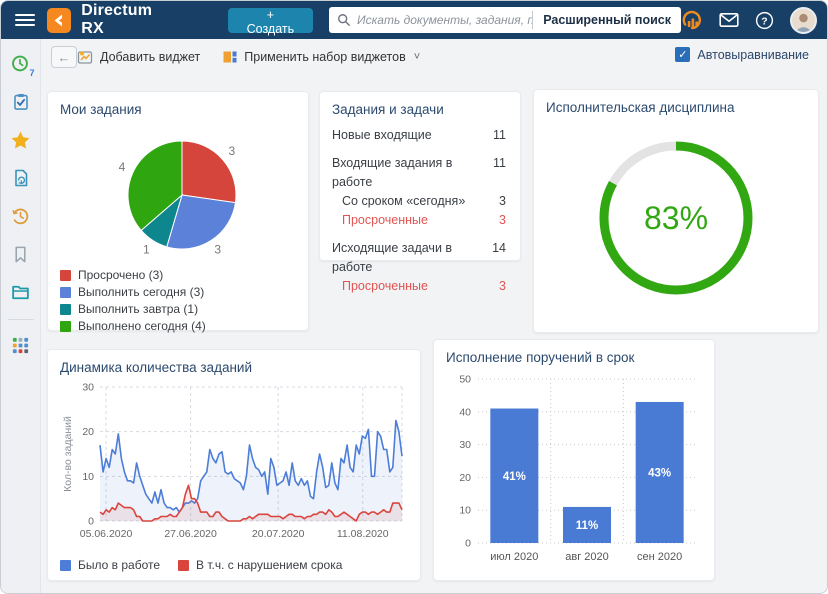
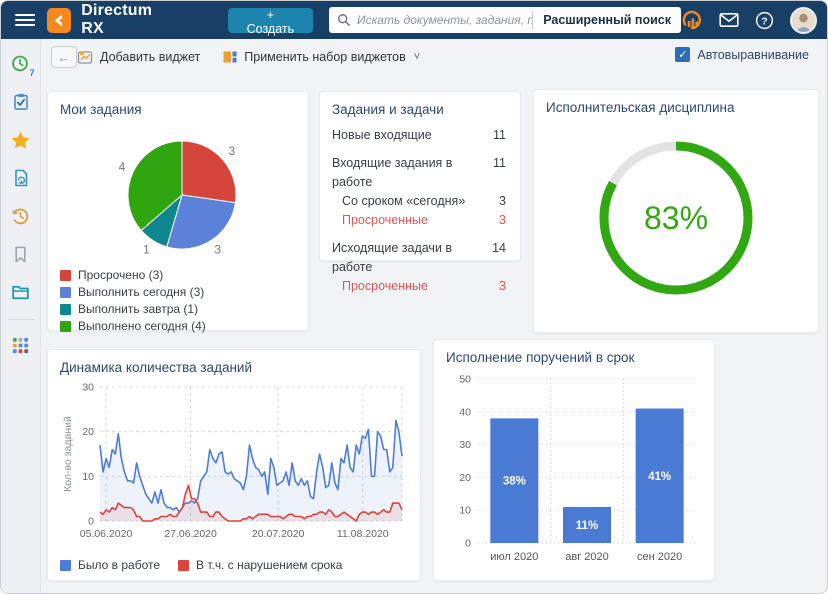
Исполнение поручений в срок/июл 2020: 41% -> 38%
Исполнение поручений в срок/сен 2020: 43% -> 41%
